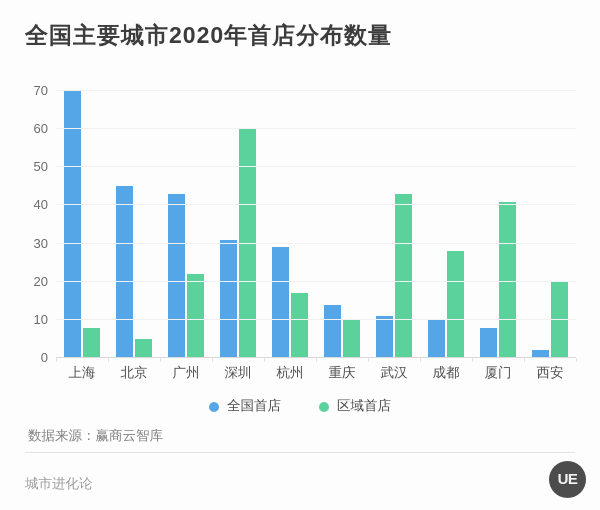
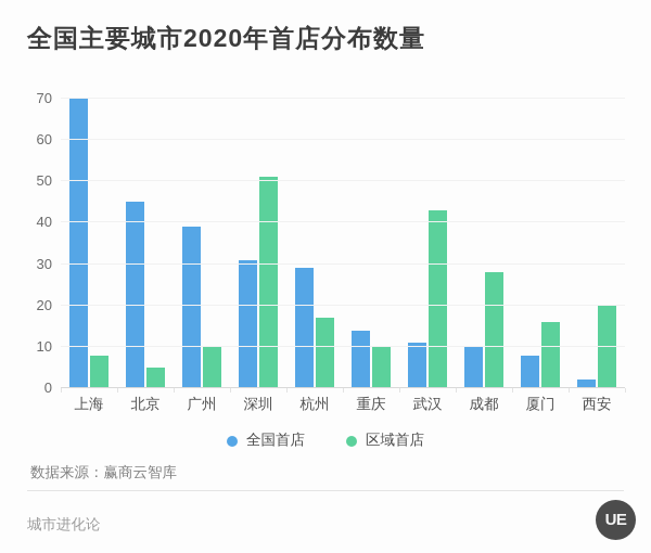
全国首店/广州: 43 -> 39
区域首店/广州: 22 -> 10
区域首店/深圳: 60 -> 51
区域首店/厦门: 41 -> 16
